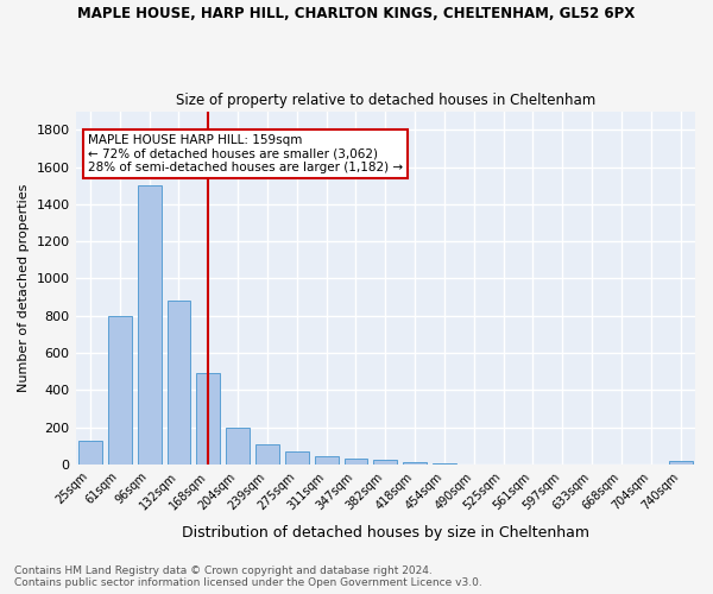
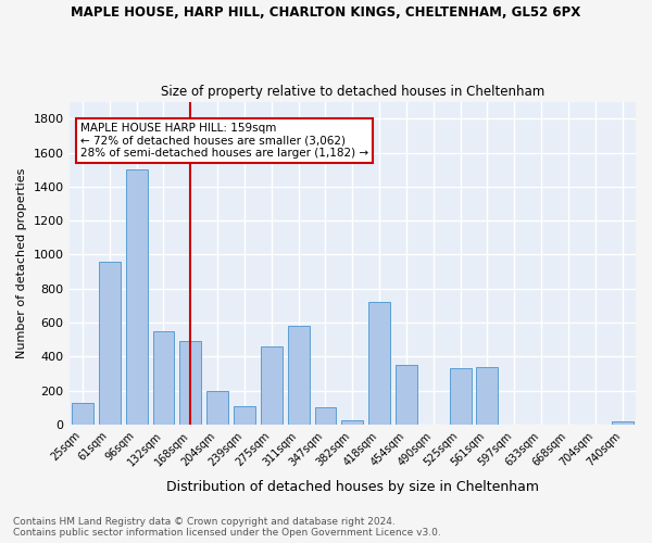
61sqm: 800 -> 960
132sqm: 880 -> 550
275sqm: 70 -> 460
311sqm: 40 -> 580
347sqm: 30 -> 100
418sqm: 10 -> 720
454sqm: 0 -> 350
525sqm: 0 -> 330
561sqm: 0 -> 340
